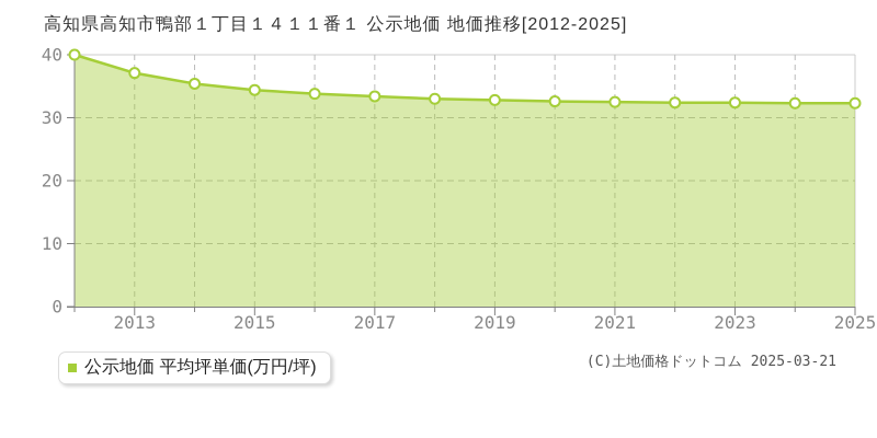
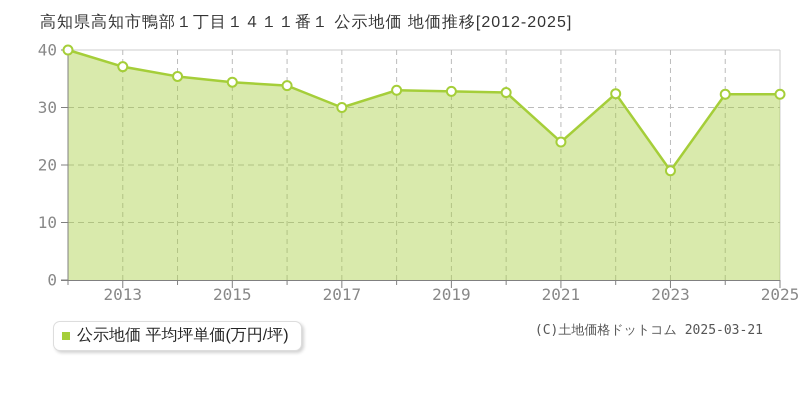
2017: 33 -> 30
2021: 32 -> 24
2023: 32 -> 19
